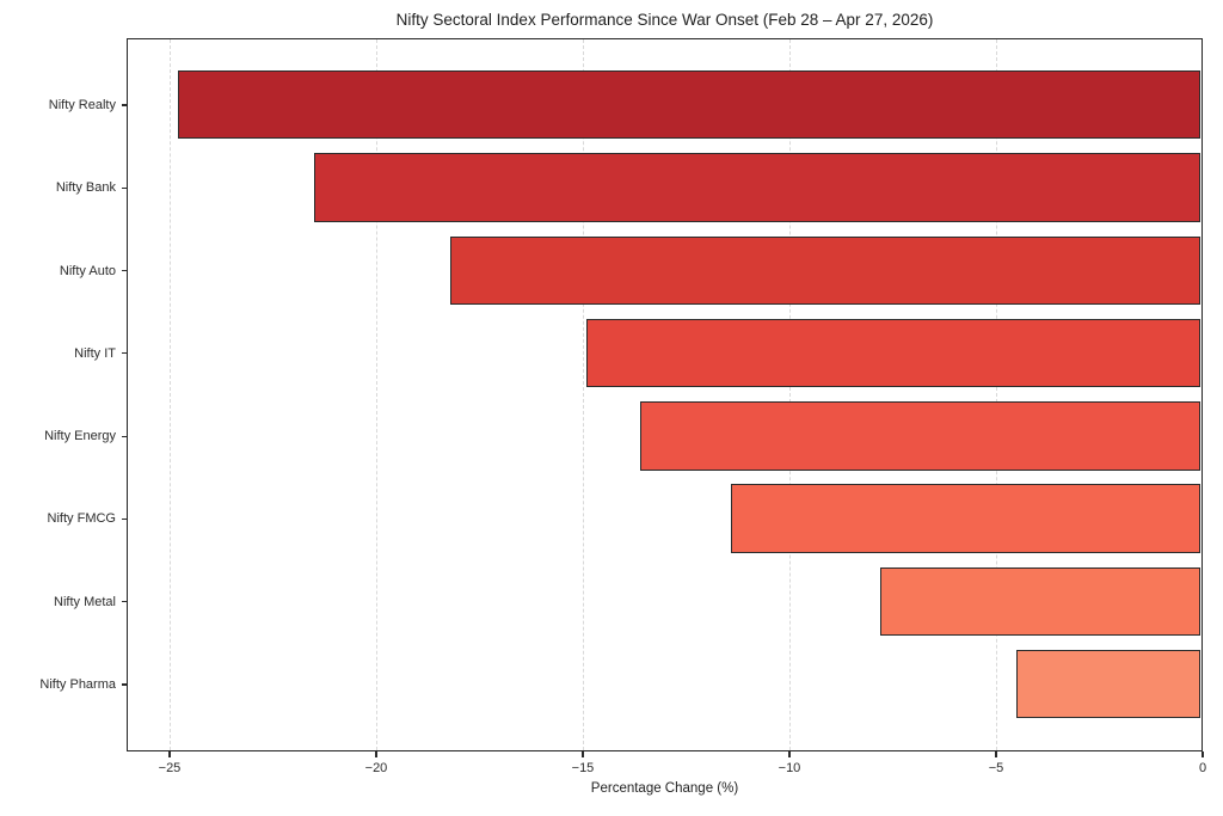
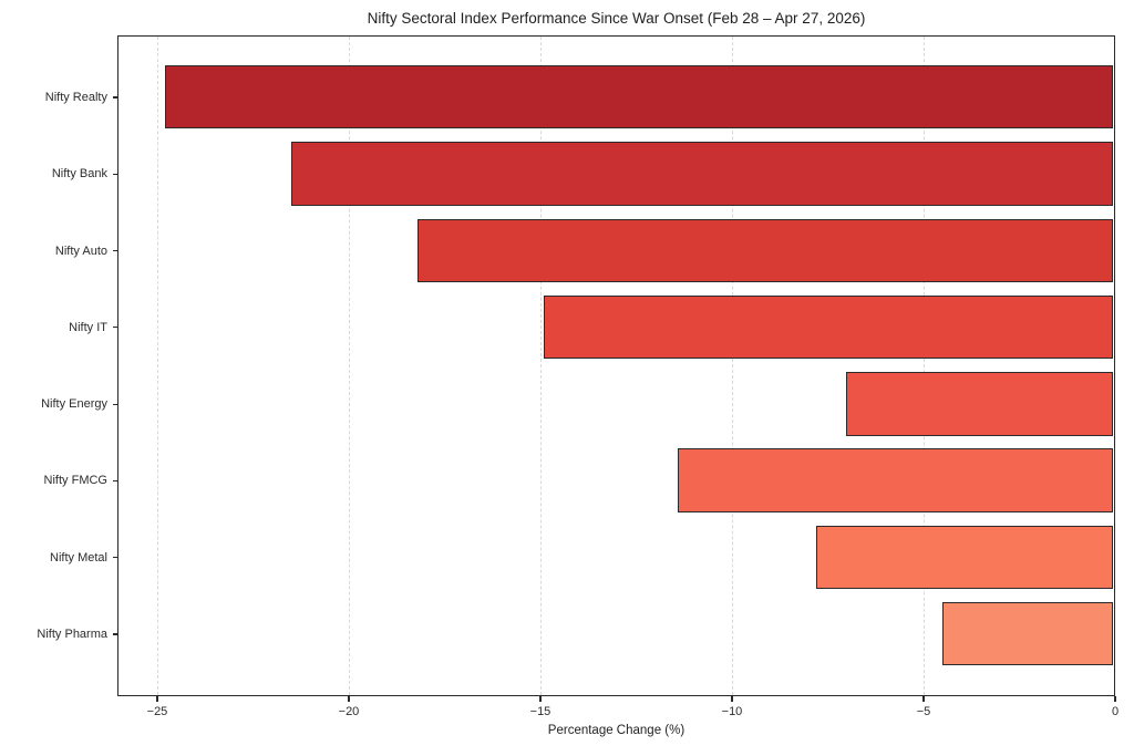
Nifty Energy: -13.6 -> -7.0
